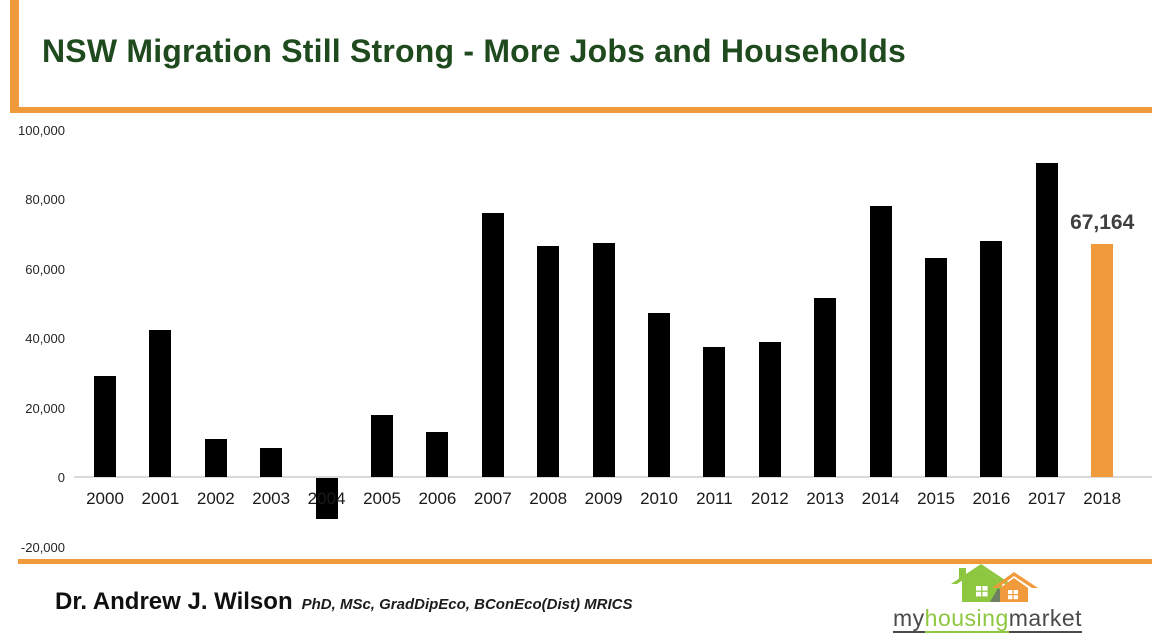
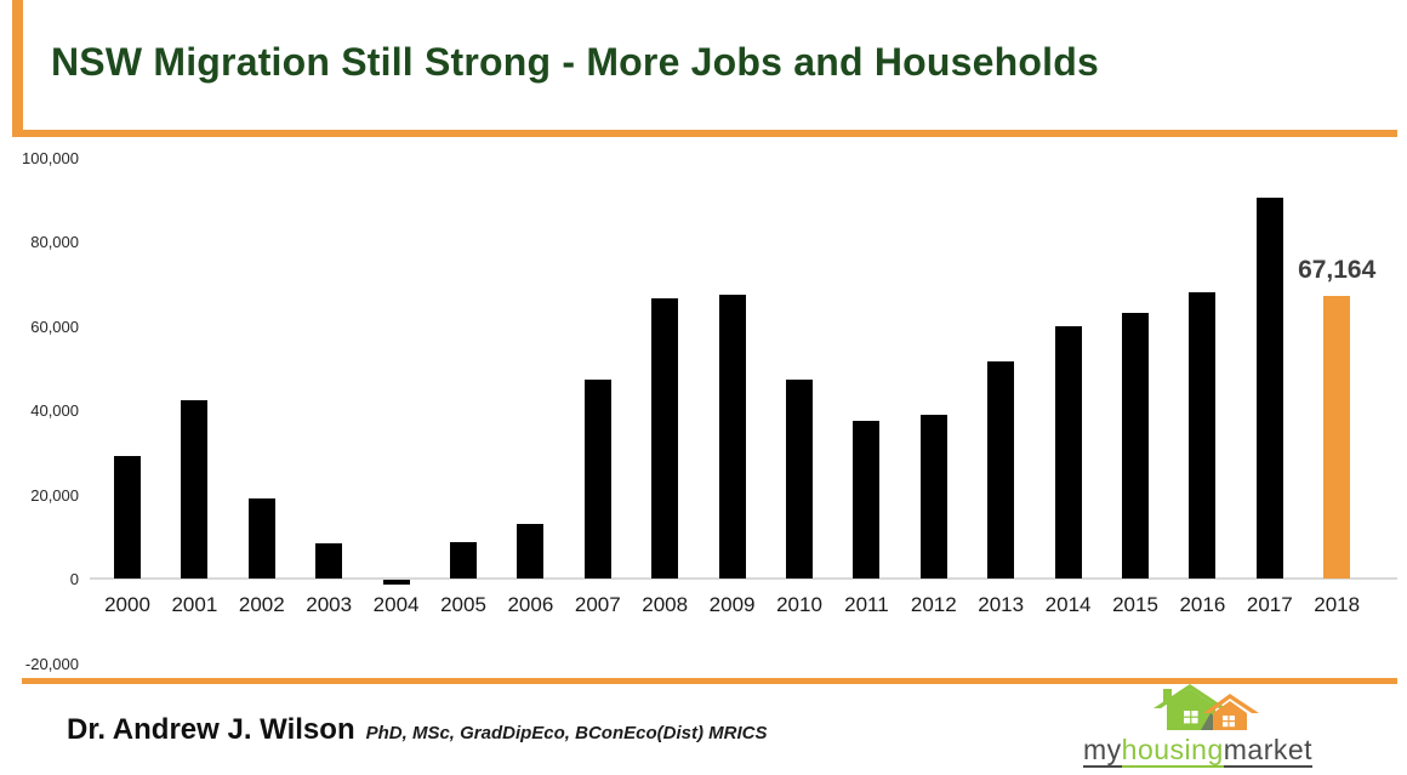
2002: 11000 -> 19000
2004: -12000 -> -1000
2005: 18000 -> 9000
2007: 76000 -> 47000
2014: 78000 -> 60000
